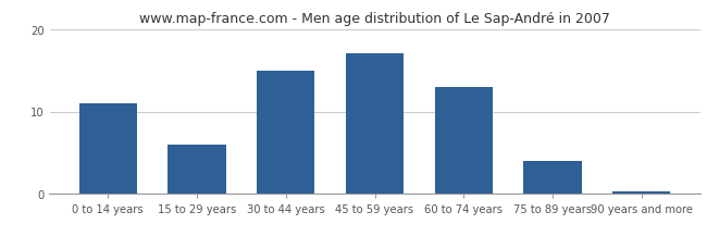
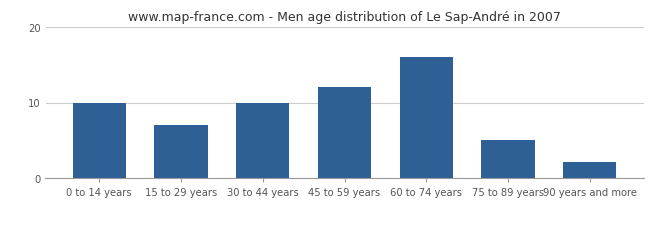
0 to 14 years: 11.0 -> 10.0
15 to 29 years: 6.0 -> 7.0
30 to 44 years: 15.0 -> 10.0
45 to 59 years: 17.0 -> 12.0
60 to 74 years: 13.0 -> 16.0
75 to 89 years: 4.0 -> 5.0
90 years and more: 0.3 -> 2.2
